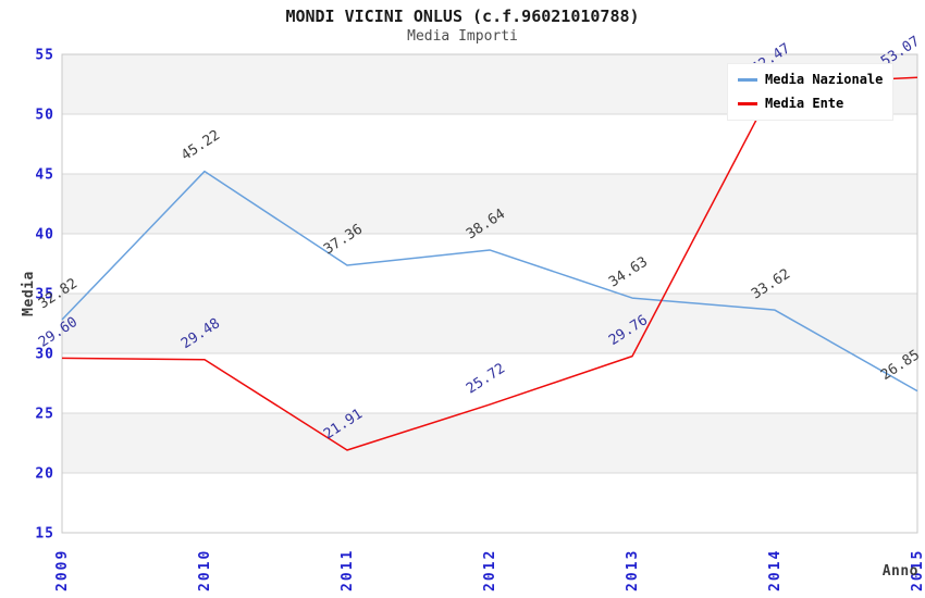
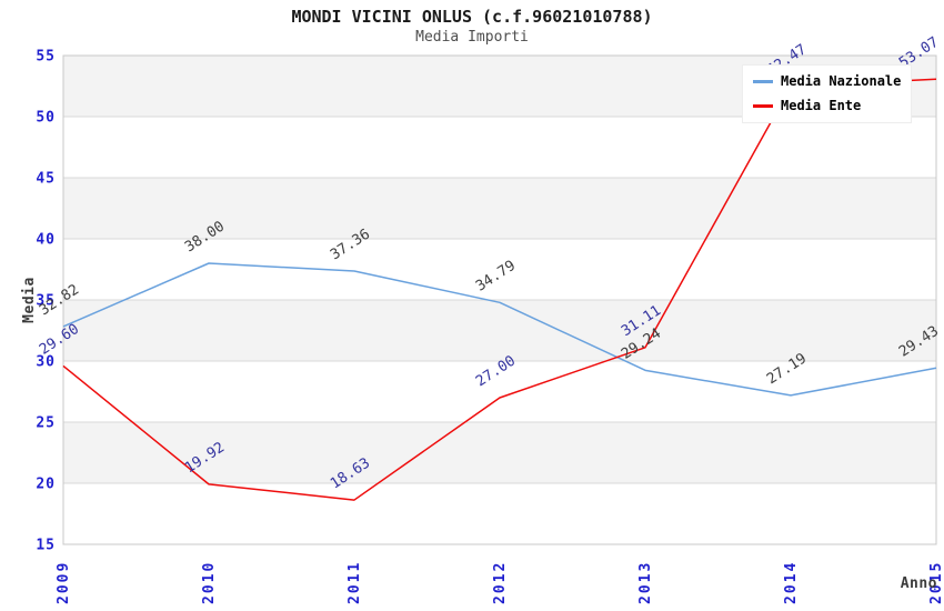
Media Nazionale/2010: 45.22 -> 38.00
Media Ente/2010: 29.48 -> 19.92
Media Ente/2011: 21.91 -> 18.63
Media Nazionale/2012: 38.64 -> 34.79
Media Ente/2012: 25.72 -> 27.00
Media Nazionale/2013: 34.63 -> 29.24
Media Ente/2013: 29.76 -> 31.11
Media Nazionale/2014: 33.62 -> 27.19
Media Nazionale/2015: 26.85 -> 29.43
